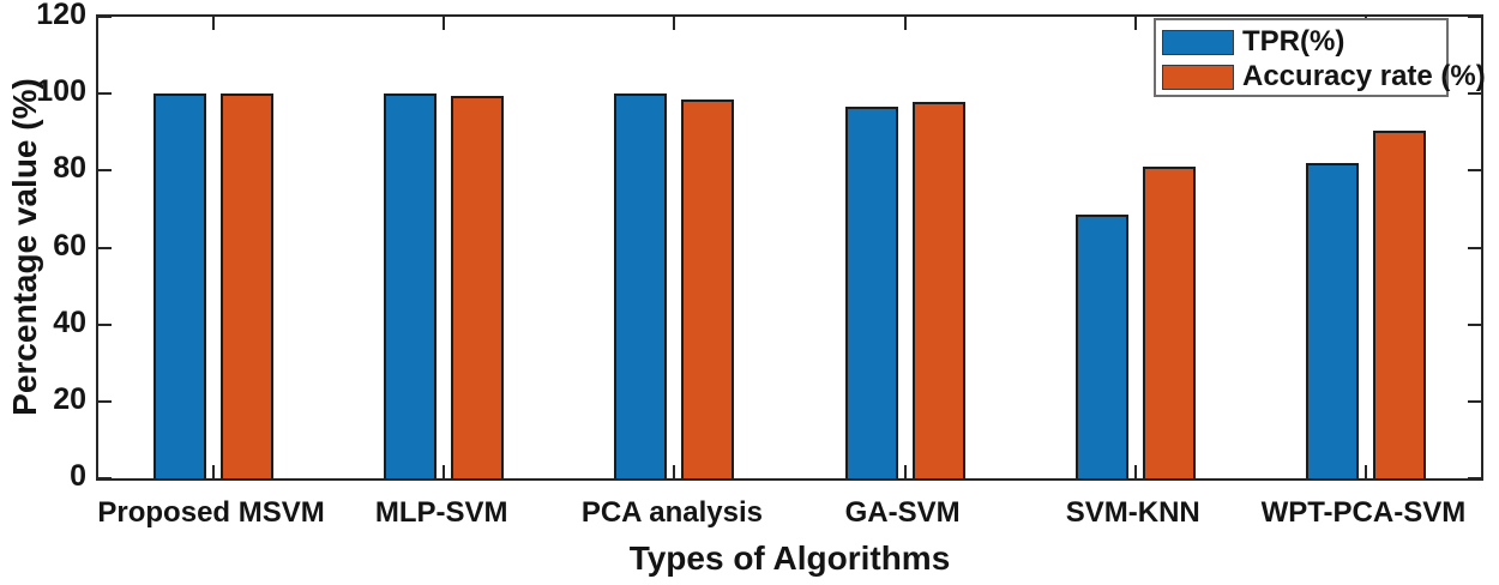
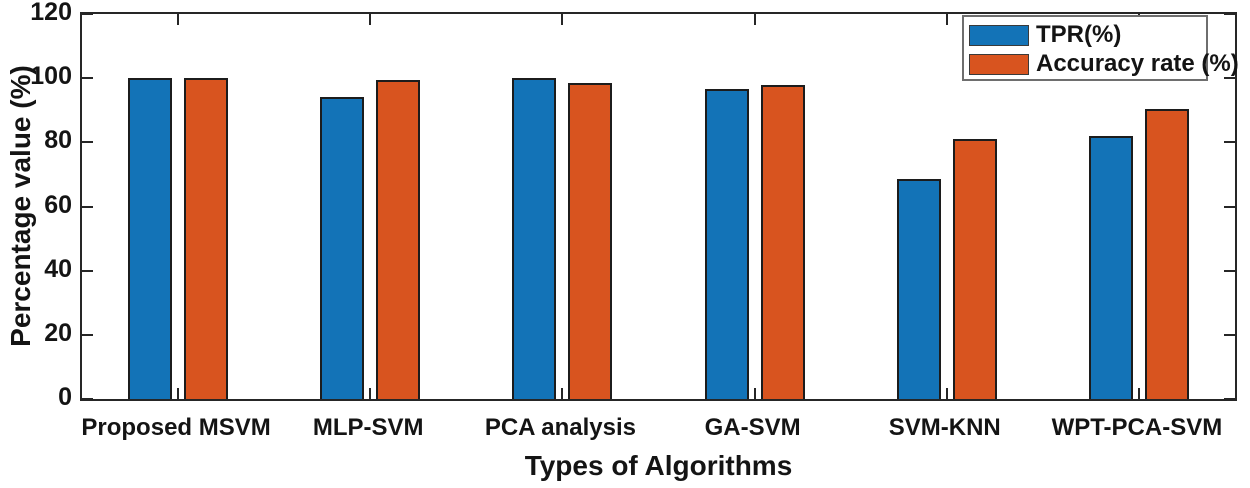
TPR(%)/MLP-SVM: 100 -> 94
